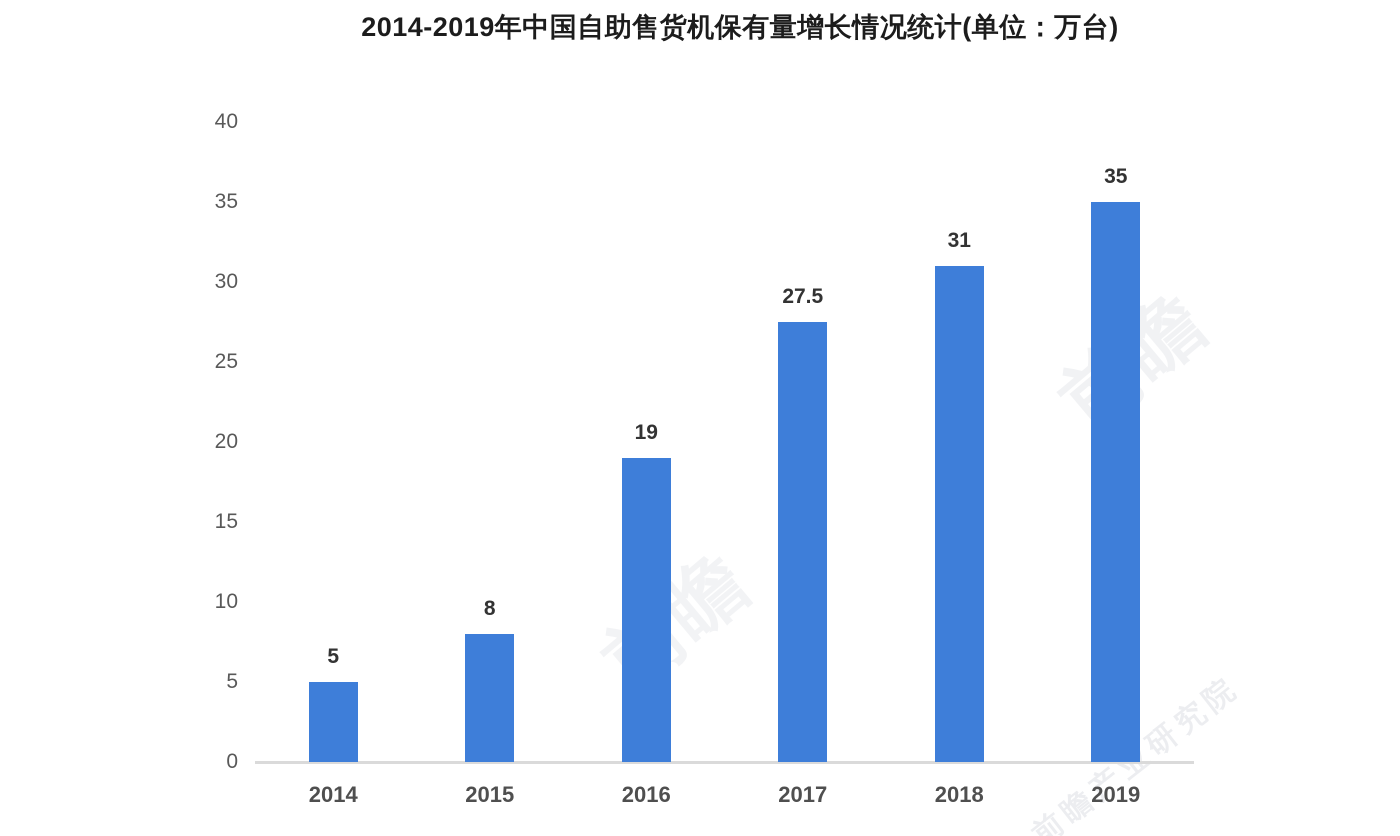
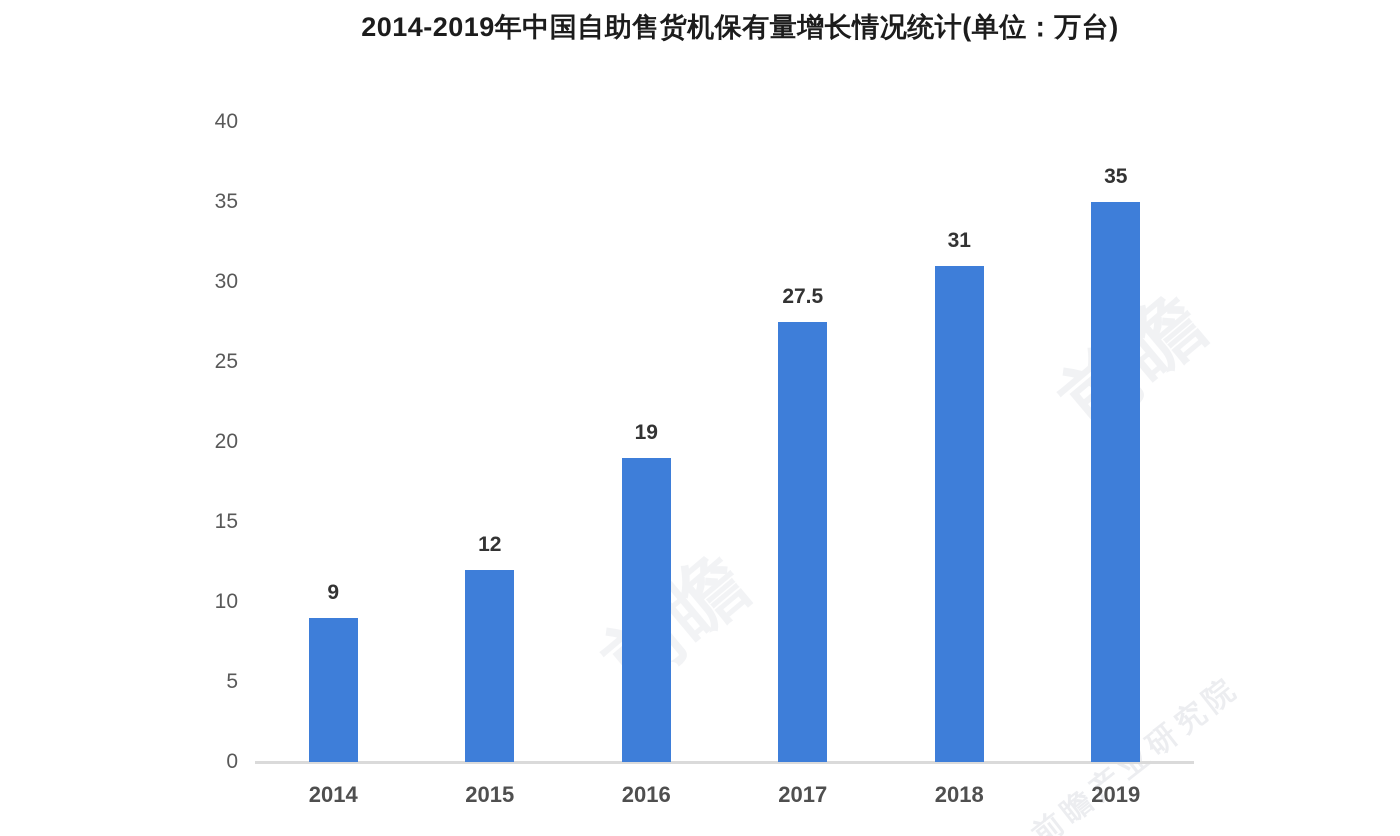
2014: 5 -> 9
2015: 8 -> 12
